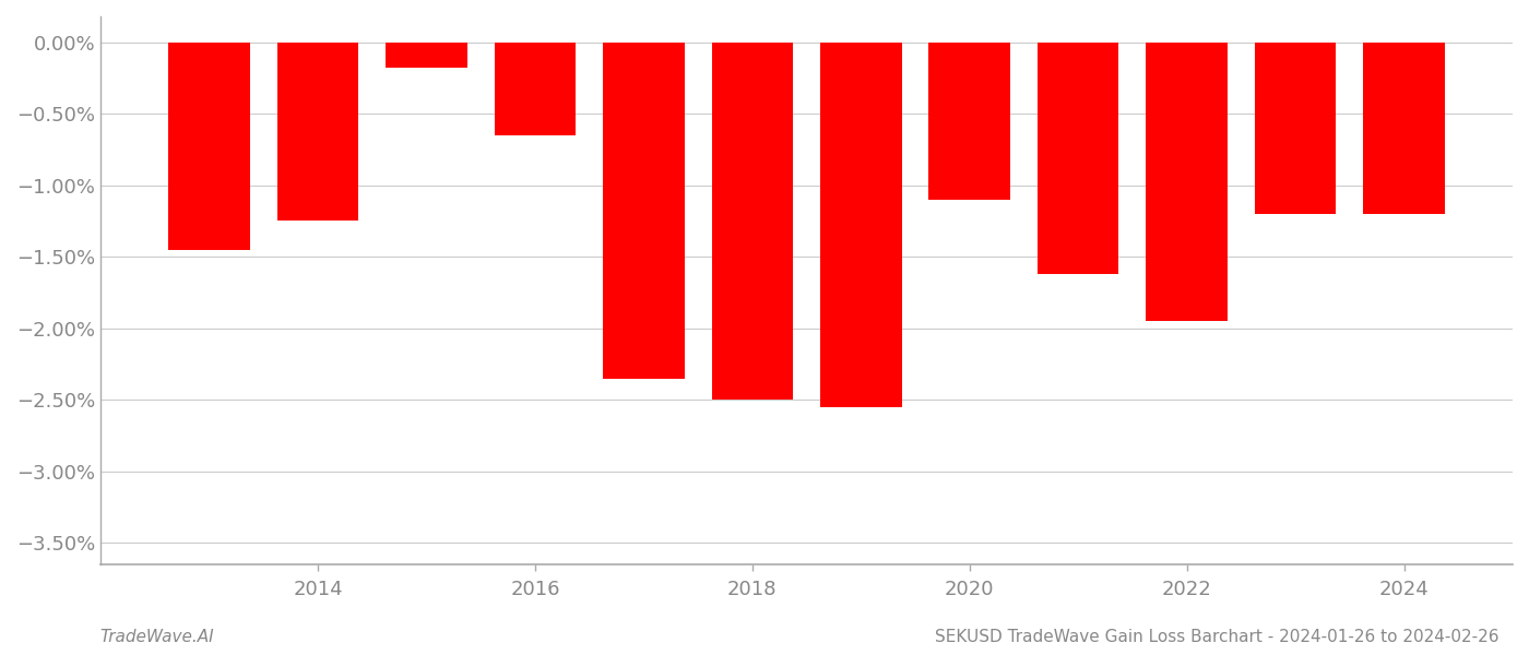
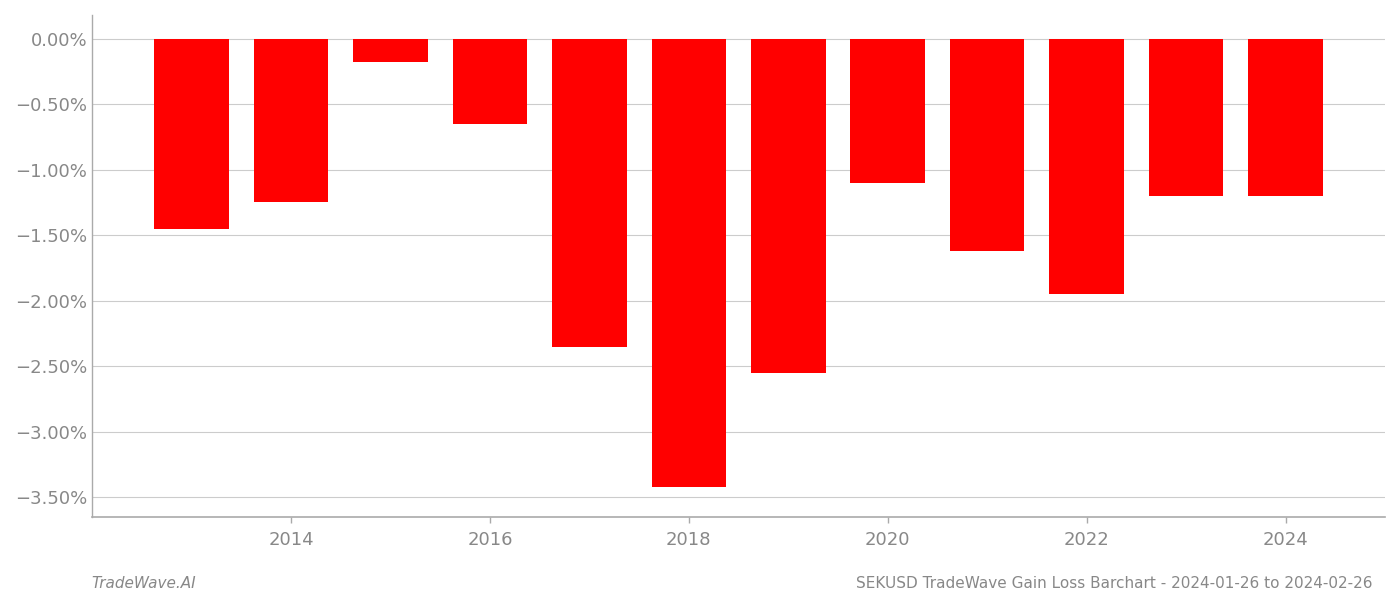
2018: -2.50% -> -3.42%
